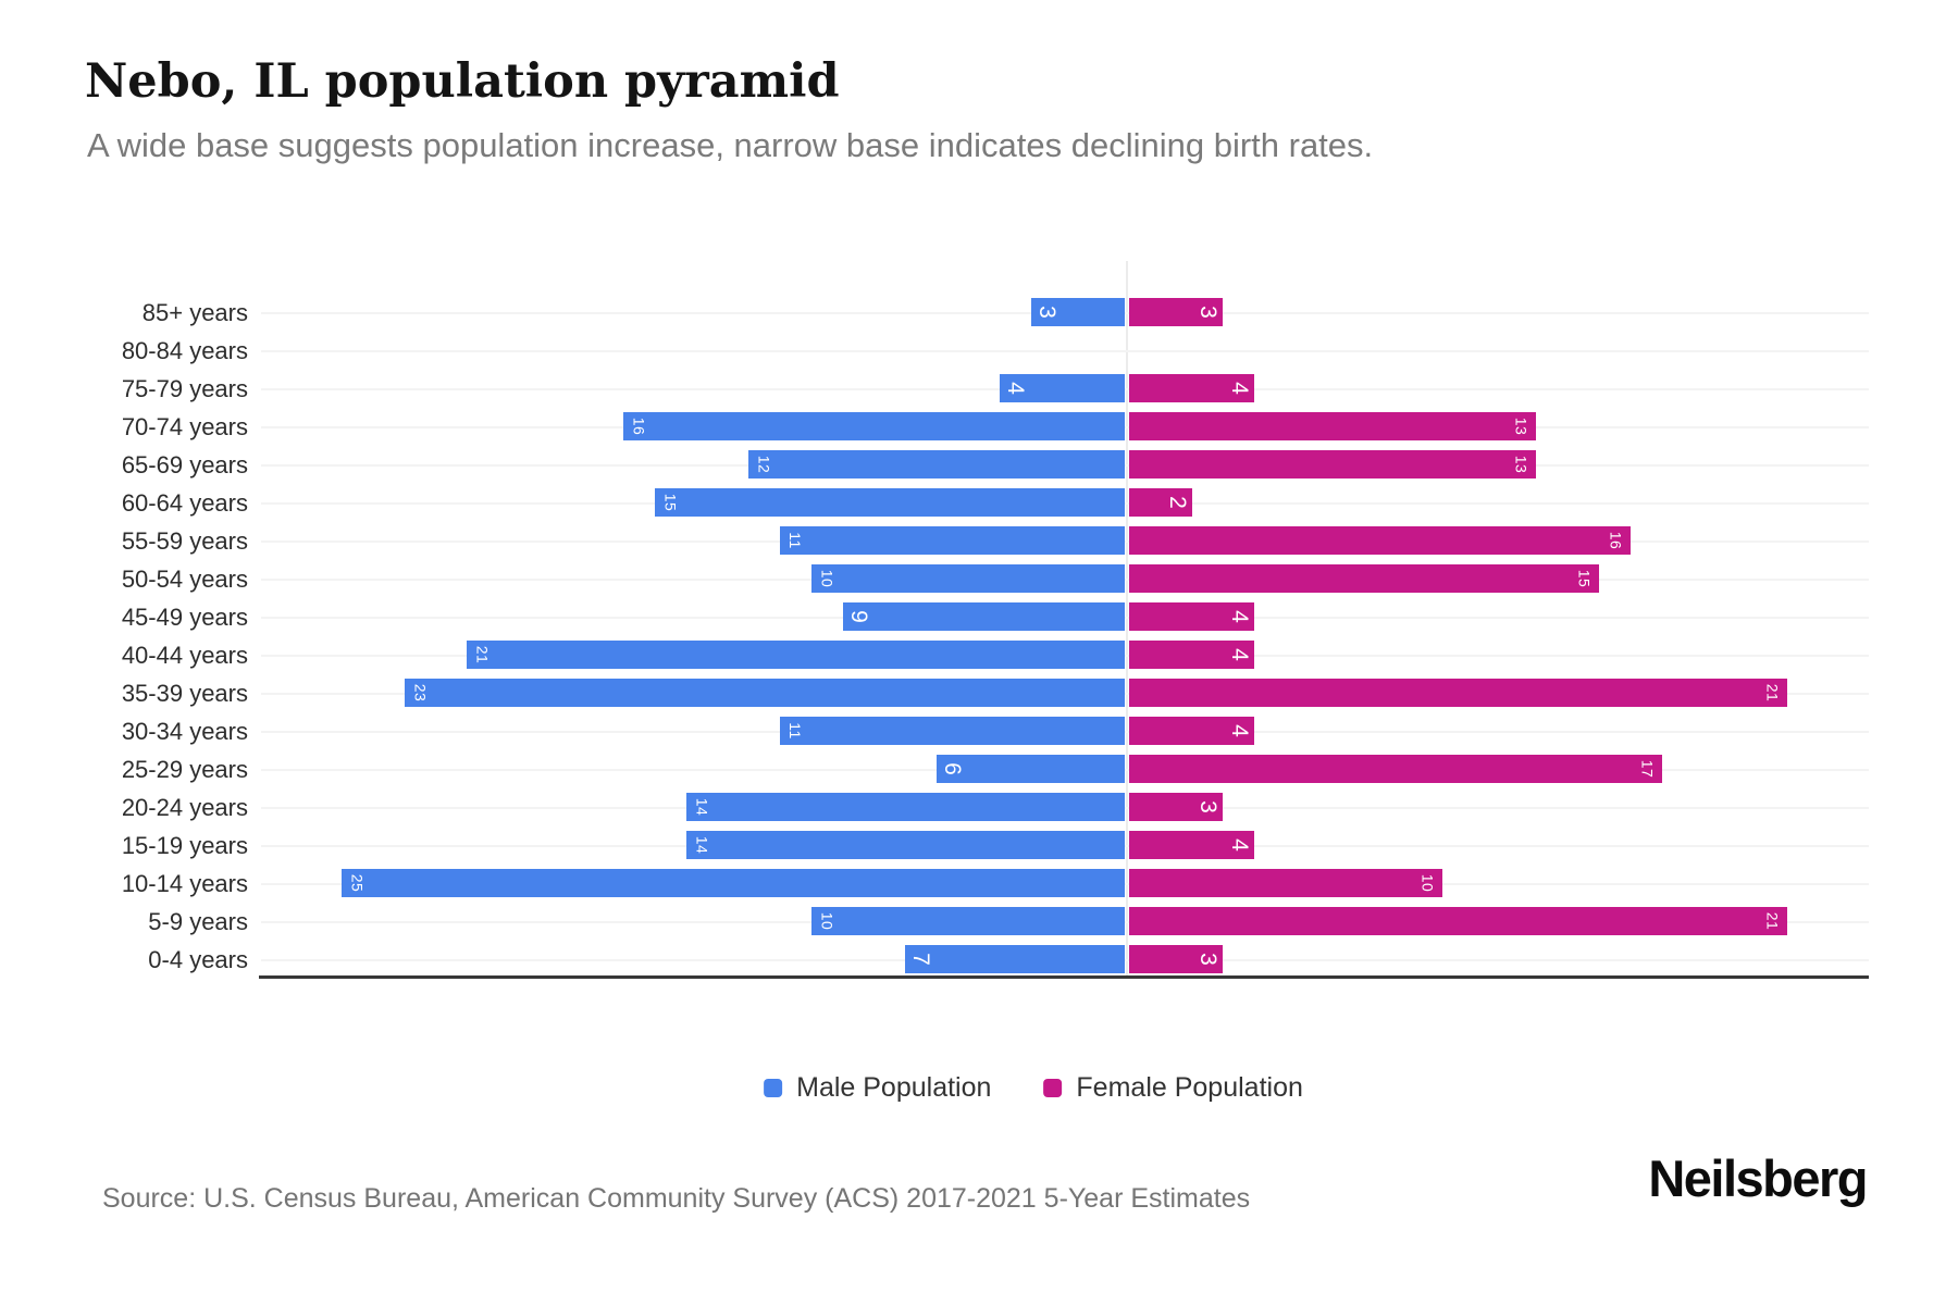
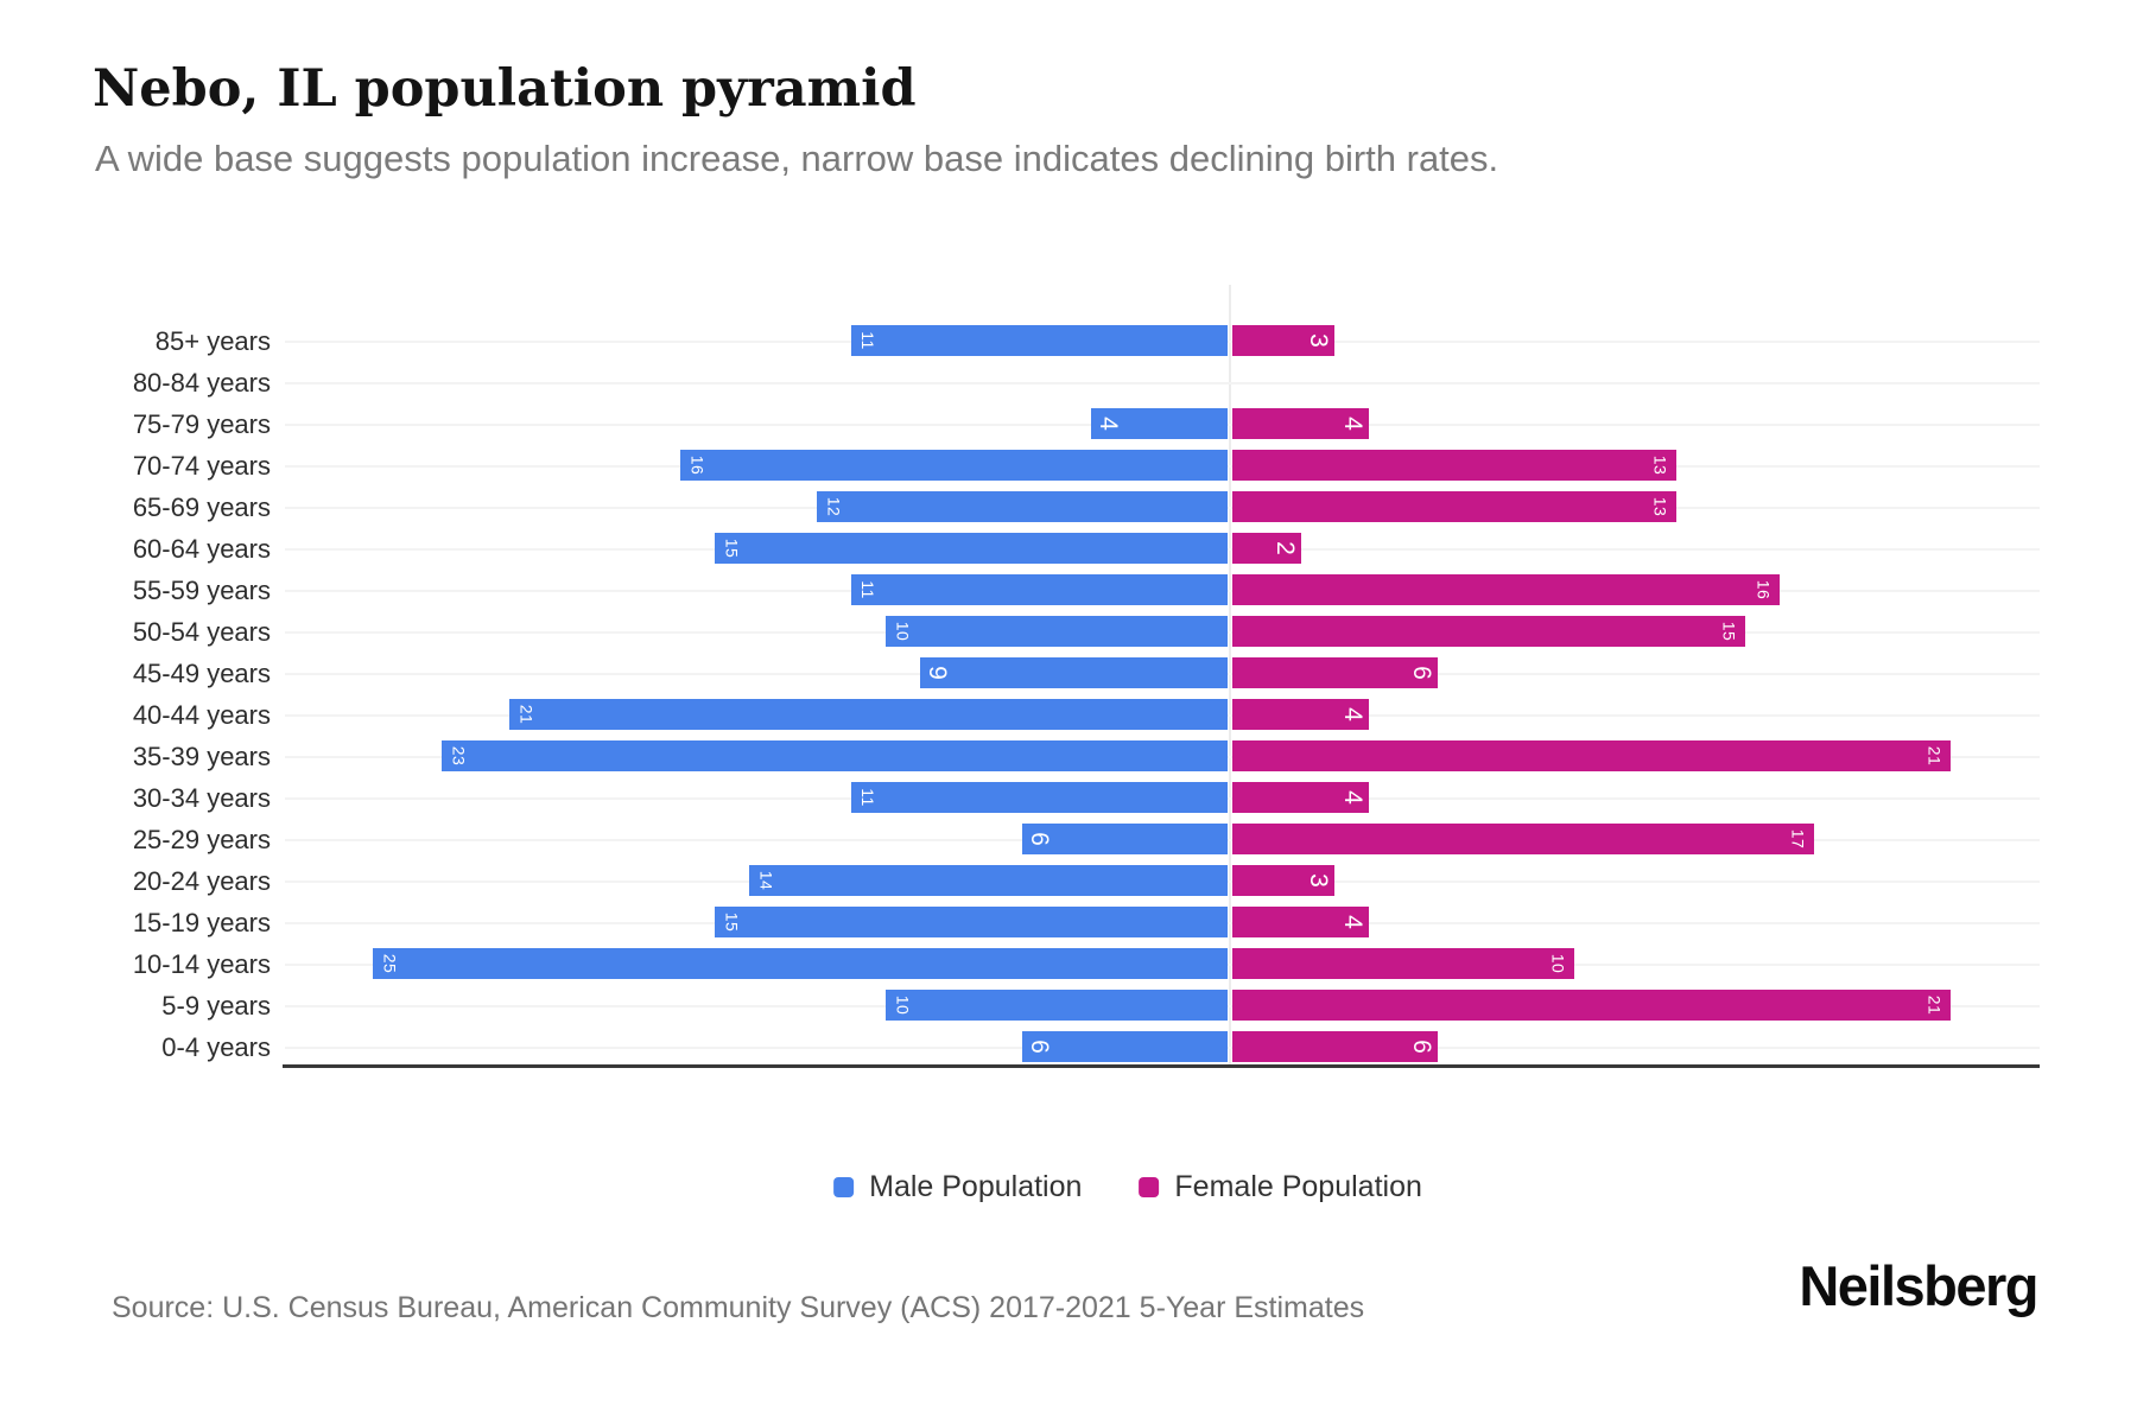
Male Population/85+ years: 3 -> 11
Female Population/45-49 years: 4 -> 6
Male Population/15-19 years: 14 -> 15
Male Population/0-4 years: 7 -> 6
Female Population/0-4 years: 3 -> 6
